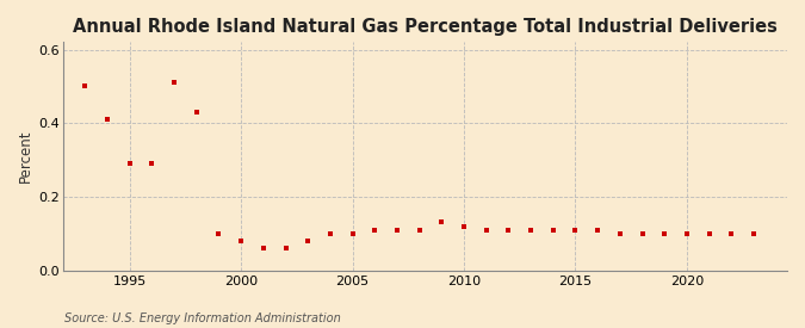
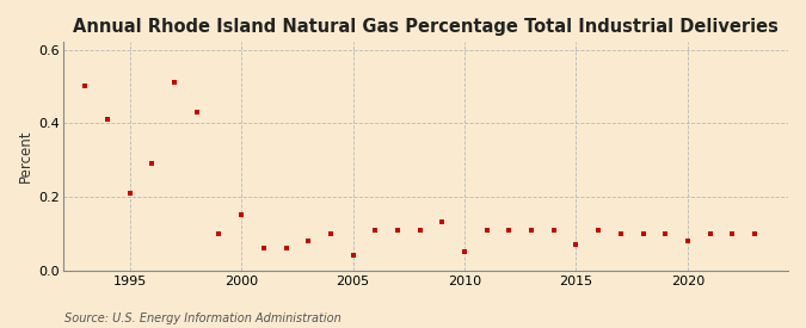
1995: 0.29 -> 0.21
2000: 0.08 -> 0.15
2005: 0.10 -> 0.04
2010: 0.12 -> 0.05
2015: 0.11 -> 0.07
2020: 0.10 -> 0.08
